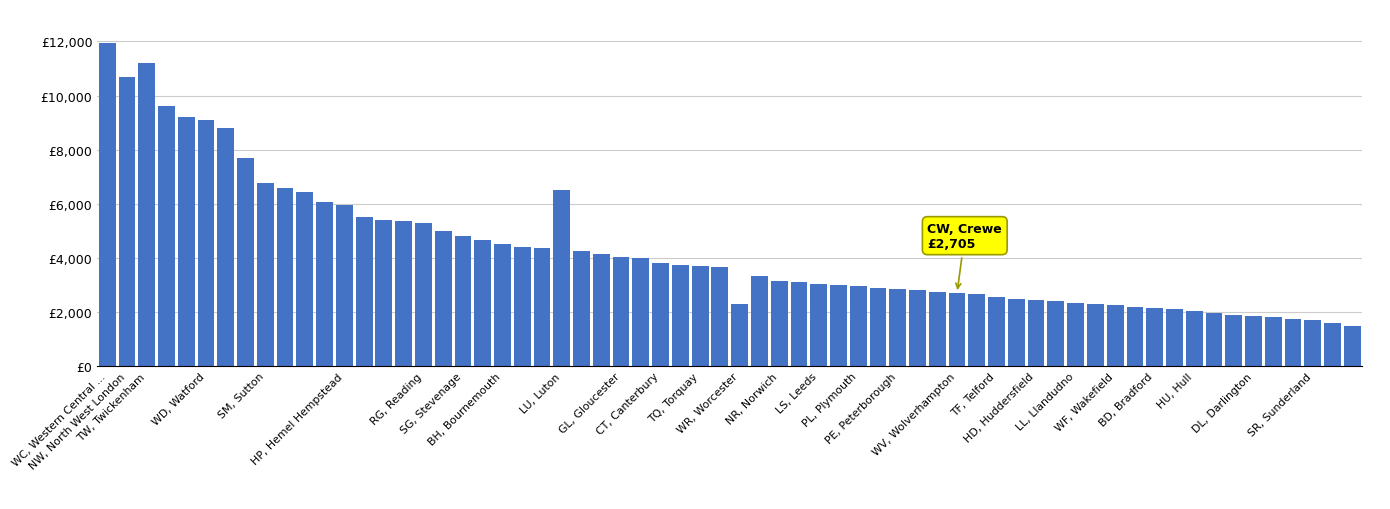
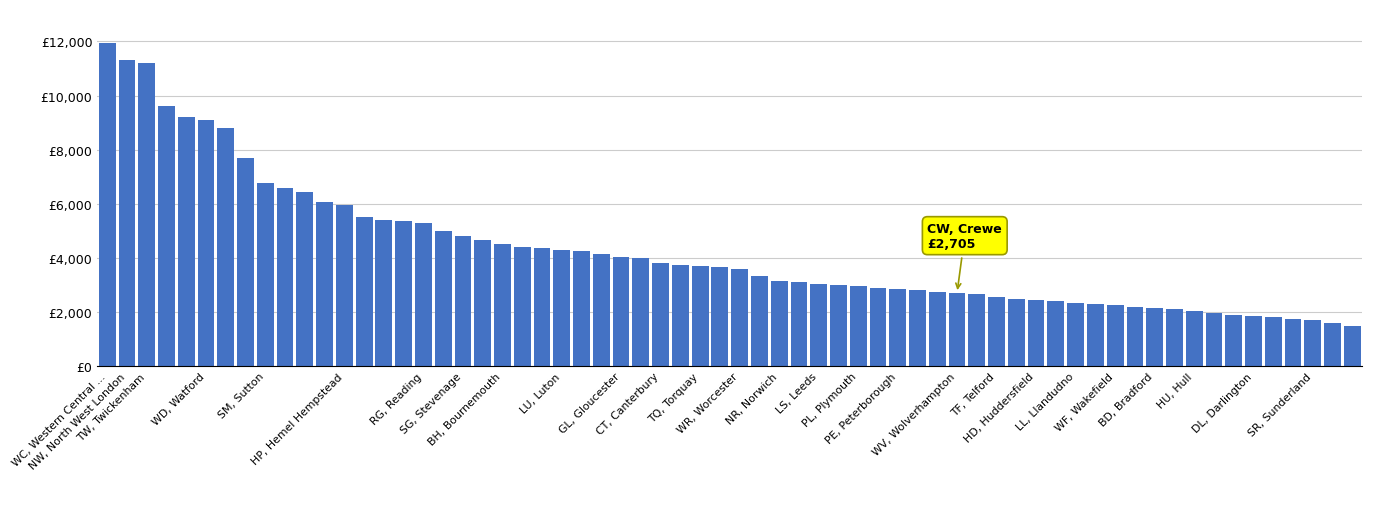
NW, North West London: £10,700 -> £11,300
LU, Luton: £6,500 -> £4,300
WR, Worcester: £2,300 -> £3,600
